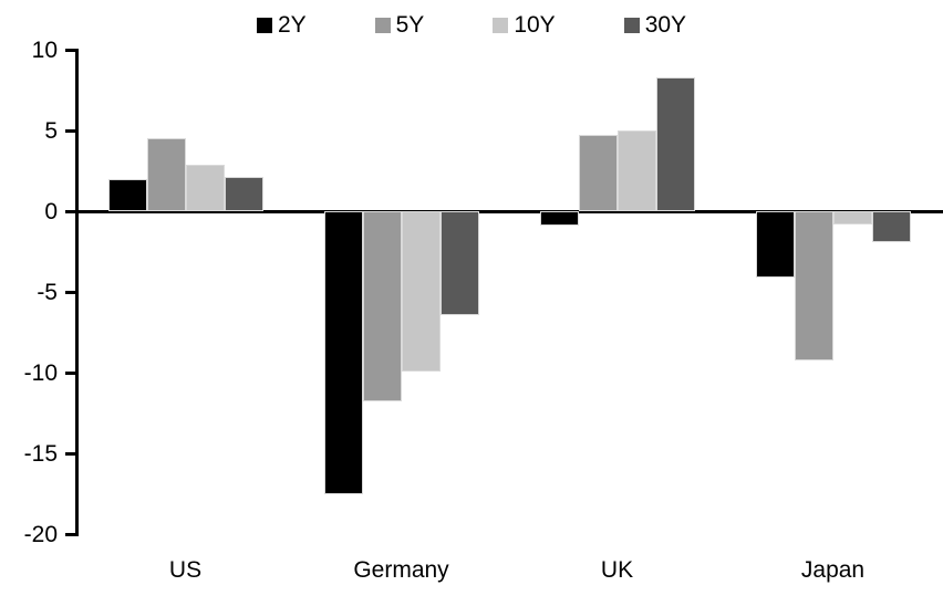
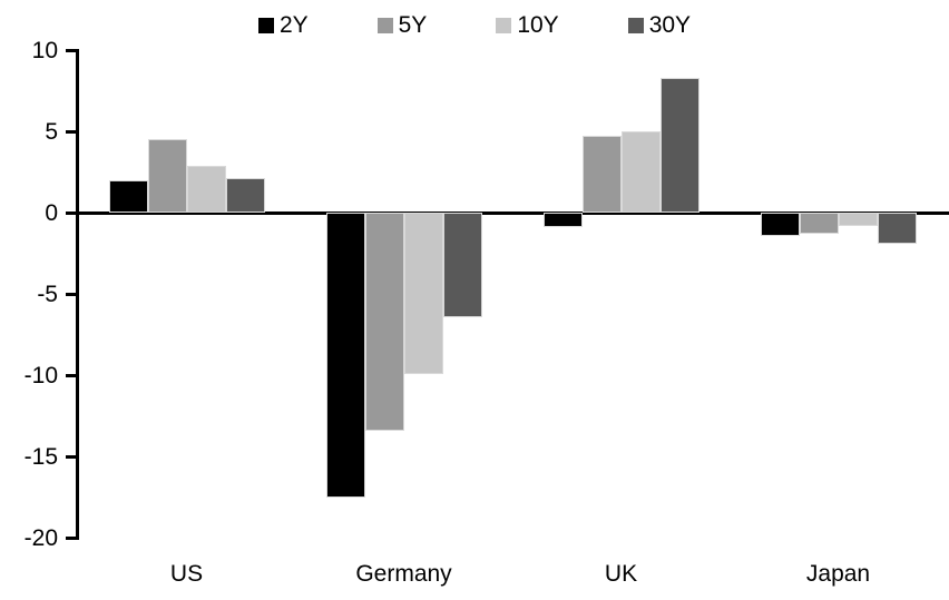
5Y/Germany: -11.8 -> -13.4
2Y/Japan: -4.1 -> -1.4
5Y/Japan: -9.2 -> -1.3
